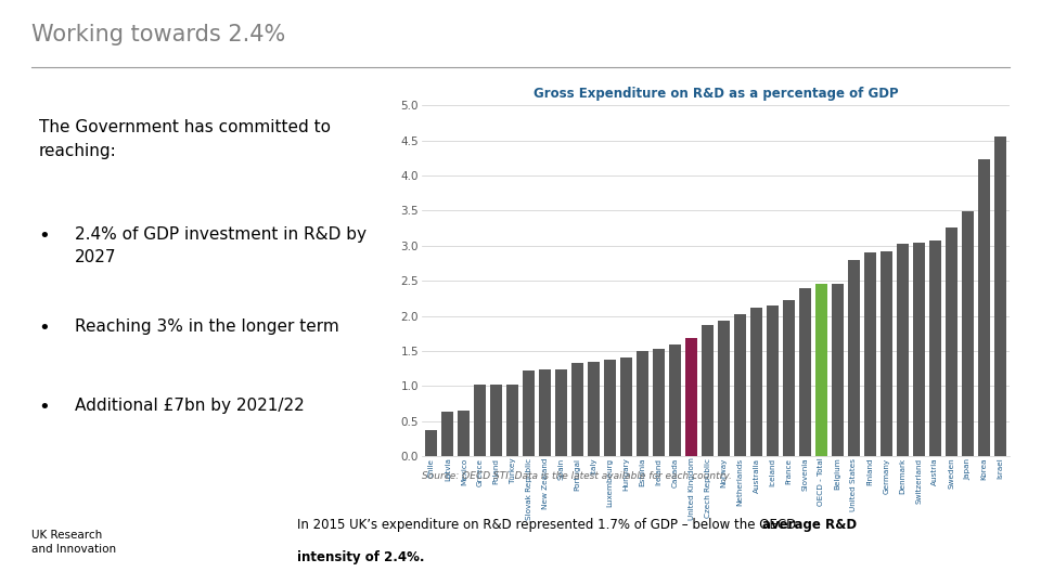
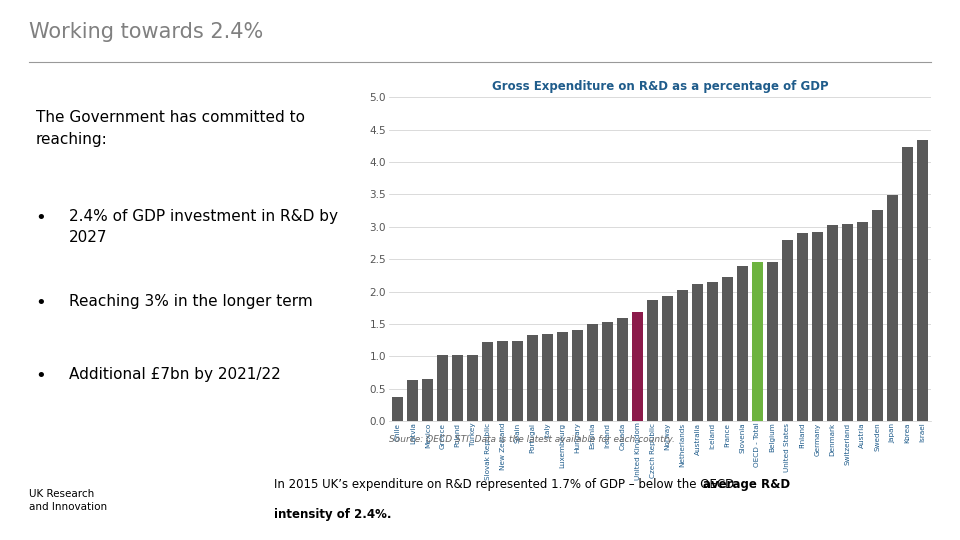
Israel: 4.56 -> 4.34
